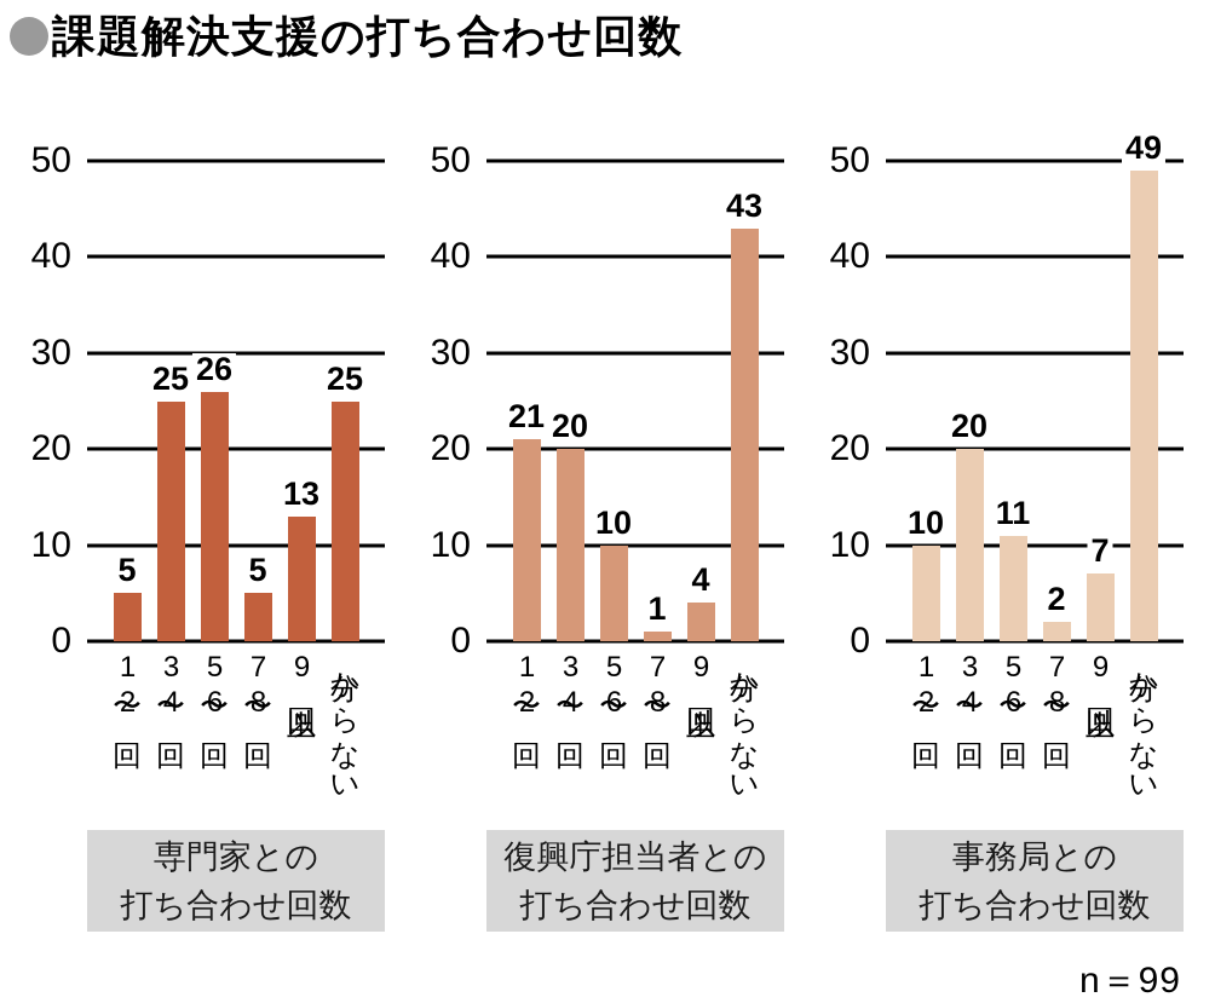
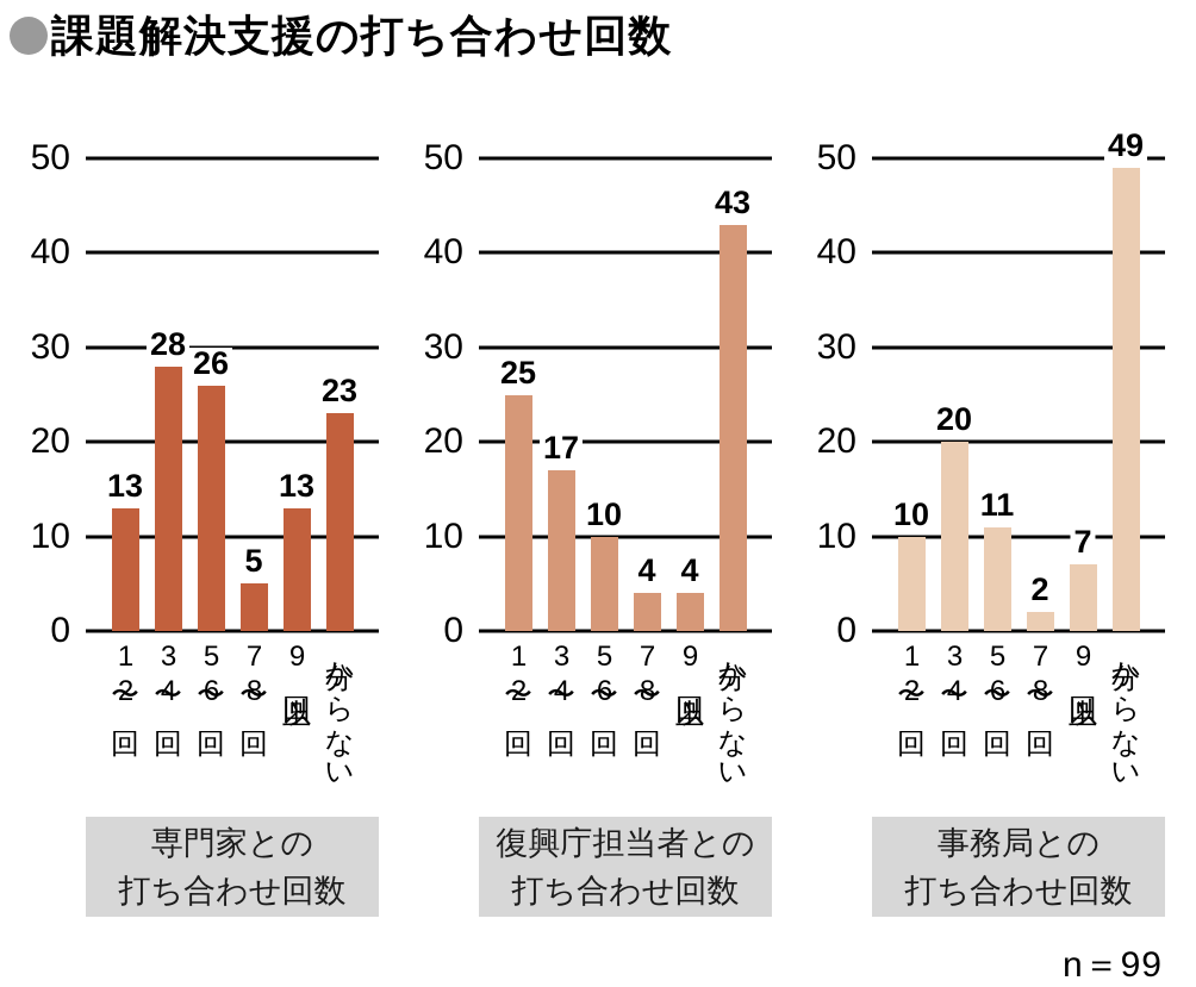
専門家との打ち合わせ回数/1〜2回: 5 -> 13
専門家との打ち合わせ回数/3〜4回: 25 -> 28
専門家との打ち合わせ回数/分からない: 25 -> 23
復興庁担当者との打ち合わせ回数/1〜2回: 21 -> 25
復興庁担当者との打ち合わせ回数/3〜4回: 20 -> 17
復興庁担当者との打ち合わせ回数/7〜8回: 1 -> 4
